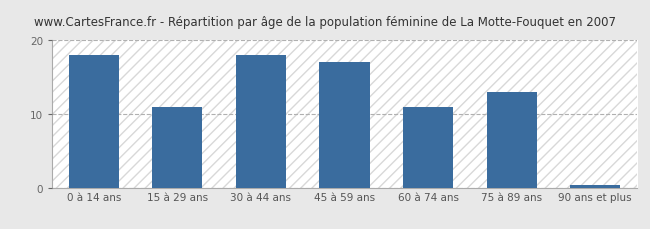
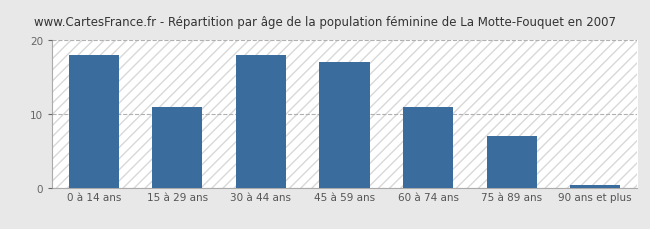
75 à 89 ans: 13.0 -> 7.0
